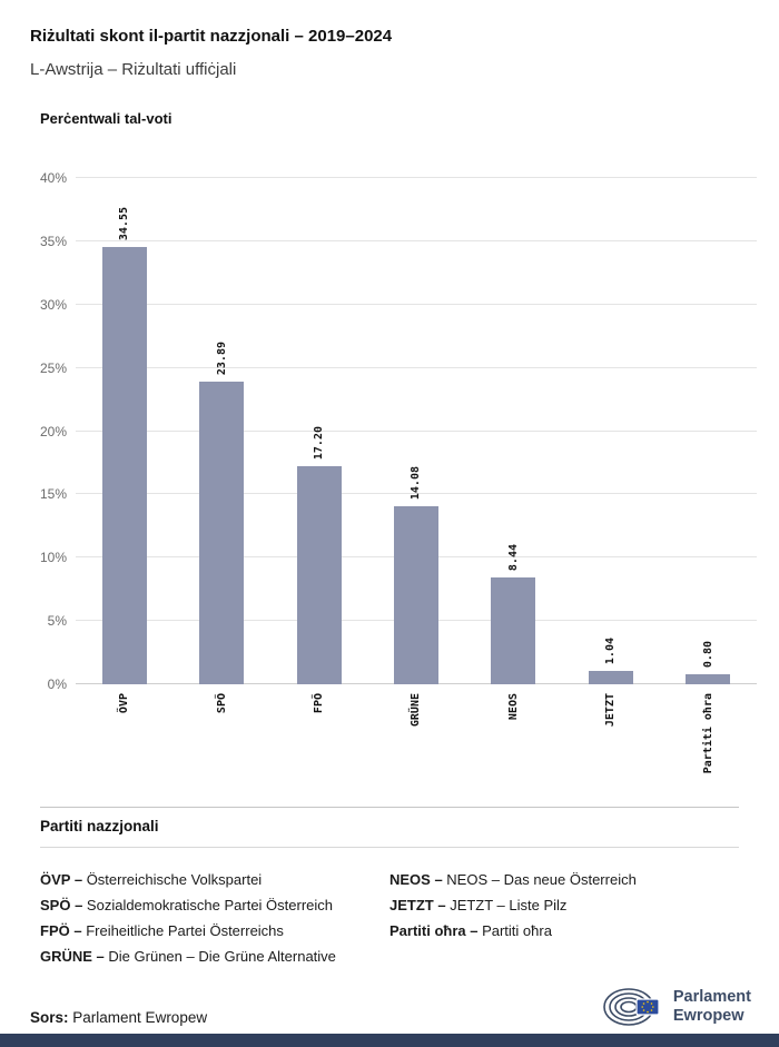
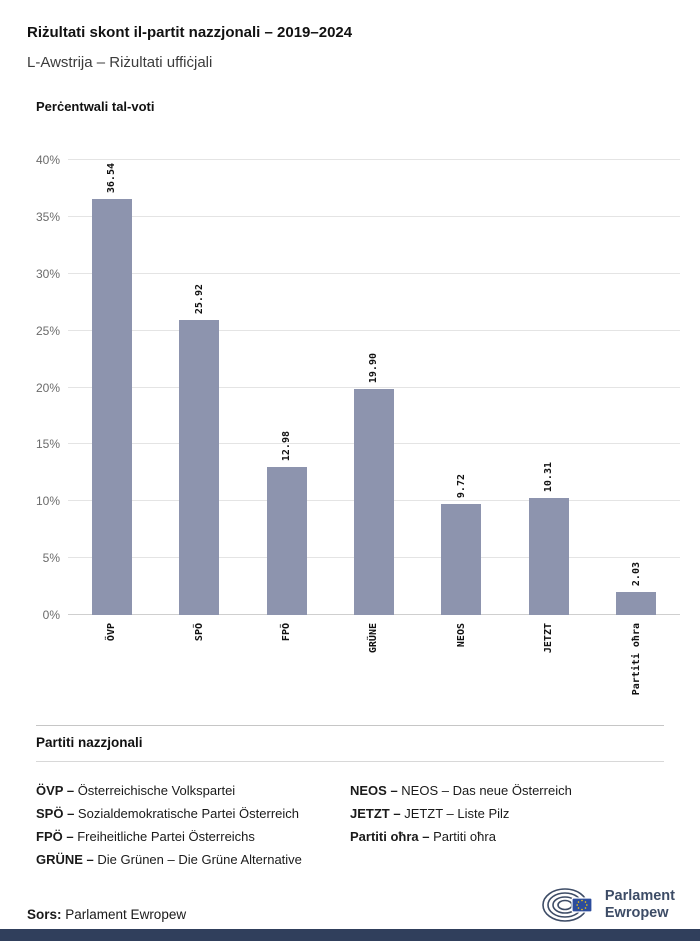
ÖVP: 34.55 -> 36.54
SPÖ: 23.89 -> 25.92
FPÖ: 17.20 -> 12.98
GRÜNE: 14.08 -> 19.90
NEOS: 8.44 -> 9.72
JETZT: 1.04 -> 10.31
Partiti oħra: 0.80 -> 2.03
